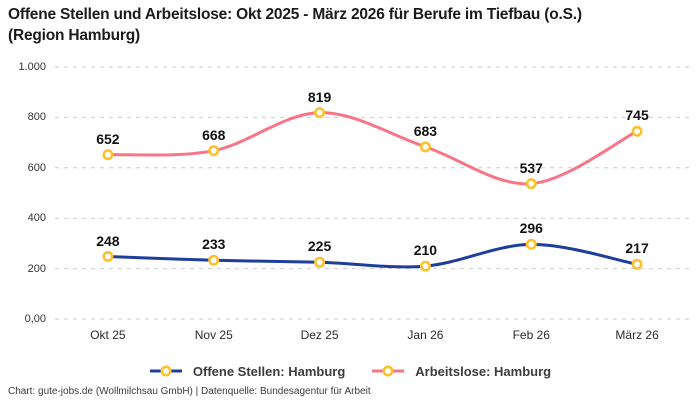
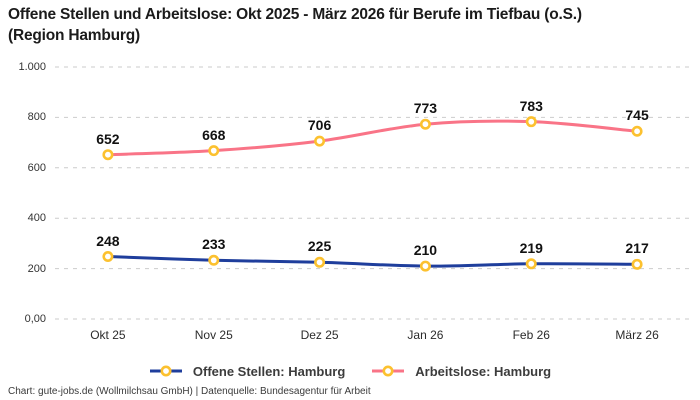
Arbeitslose: Hamburg/Dez 25: 819 -> 706
Arbeitslose: Hamburg/Jan 26: 683 -> 773
Offene Stellen: Hamburg/Feb 26: 296 -> 219
Arbeitslose: Hamburg/Feb 26: 537 -> 783
